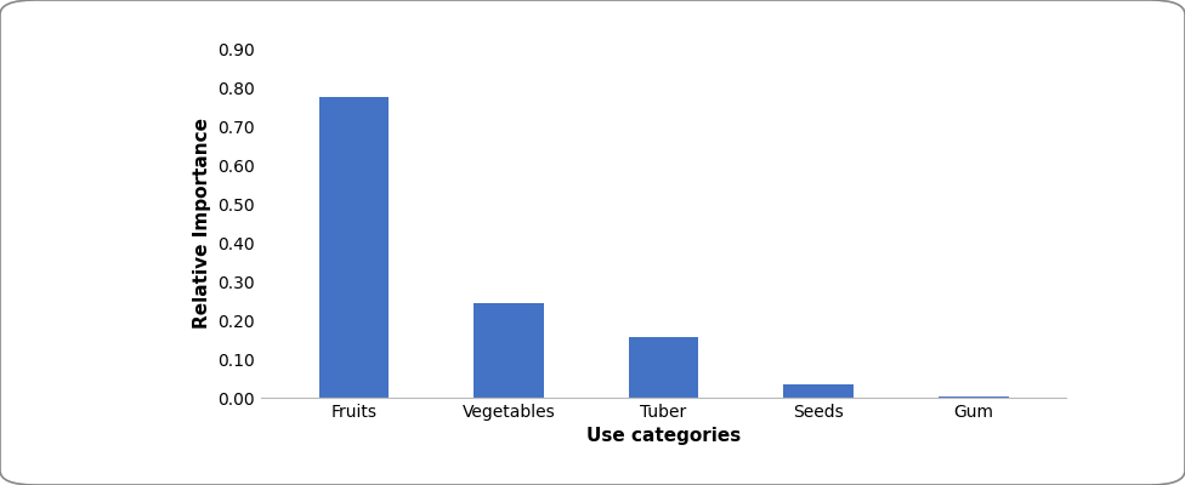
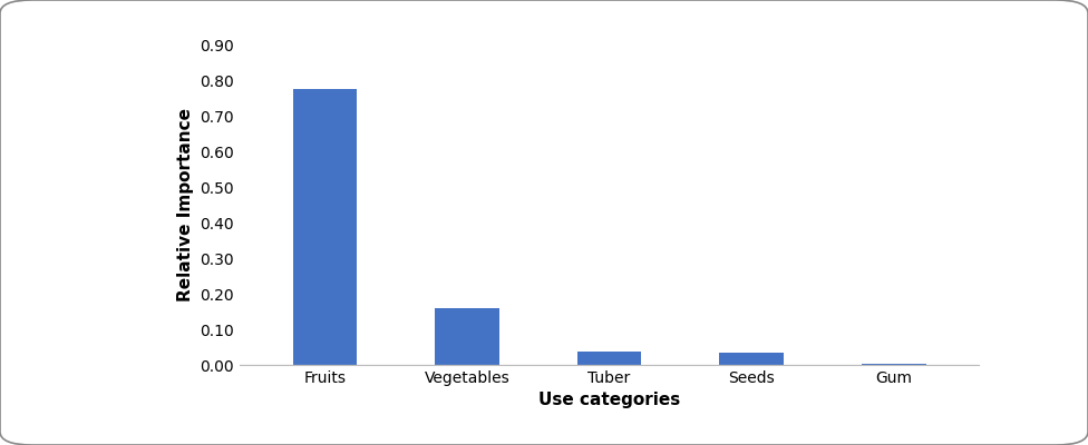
Vegetables: 0.245 -> 0.160
Tuber: 0.155 -> 0.038
